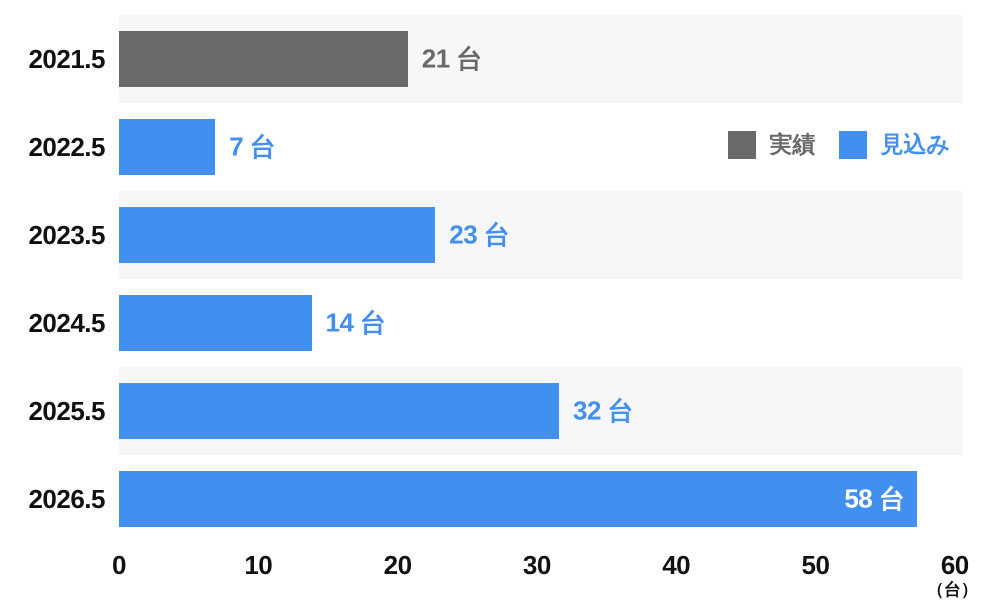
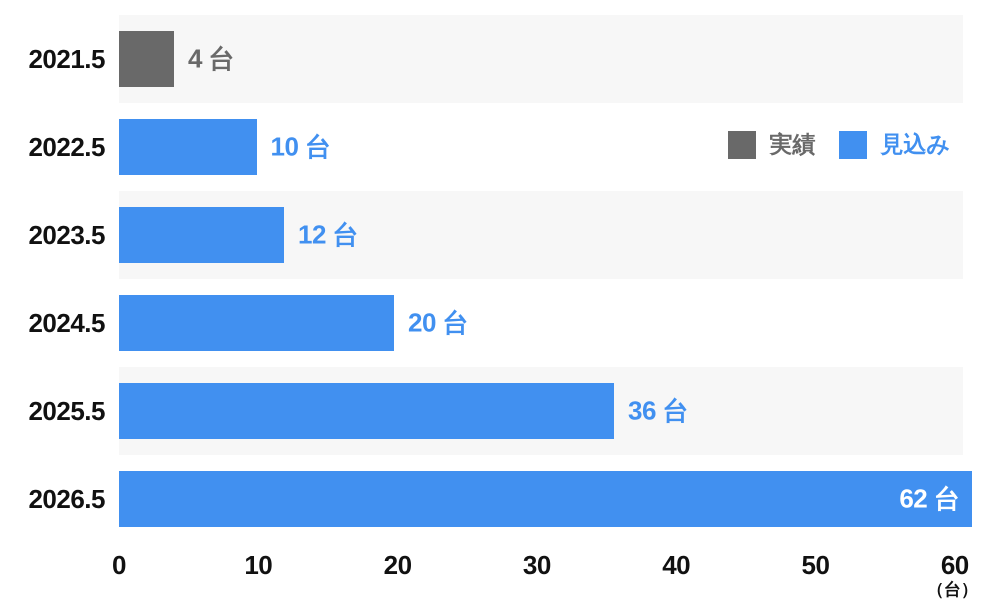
2021.5: 21 -> 4
2022.5: 7 -> 10
2023.5: 23 -> 12
2024.5: 14 -> 20
2025.5: 32 -> 36
2026.5: 58 -> 62
